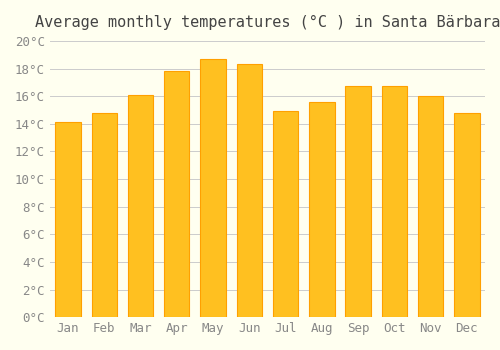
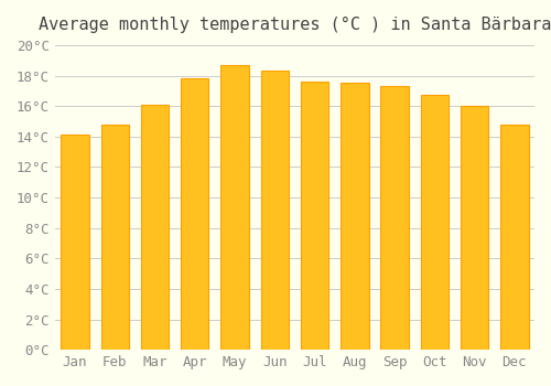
Jul: 14.9°C -> 17.6°C
Aug: 15.6°C -> 17.5°C
Sep: 16.7°C -> 17.3°C
